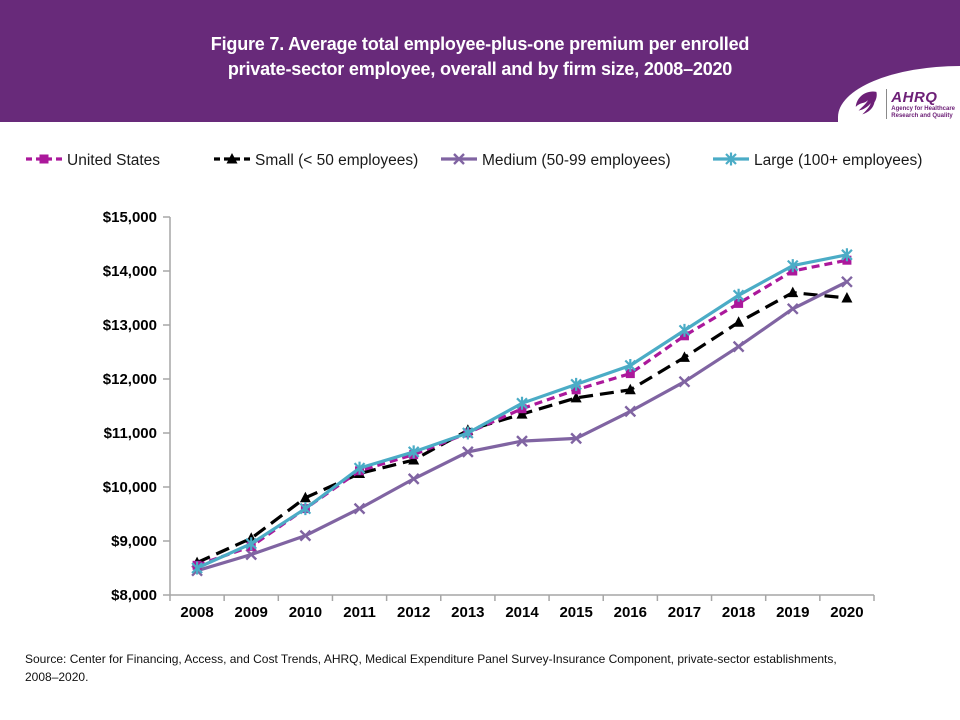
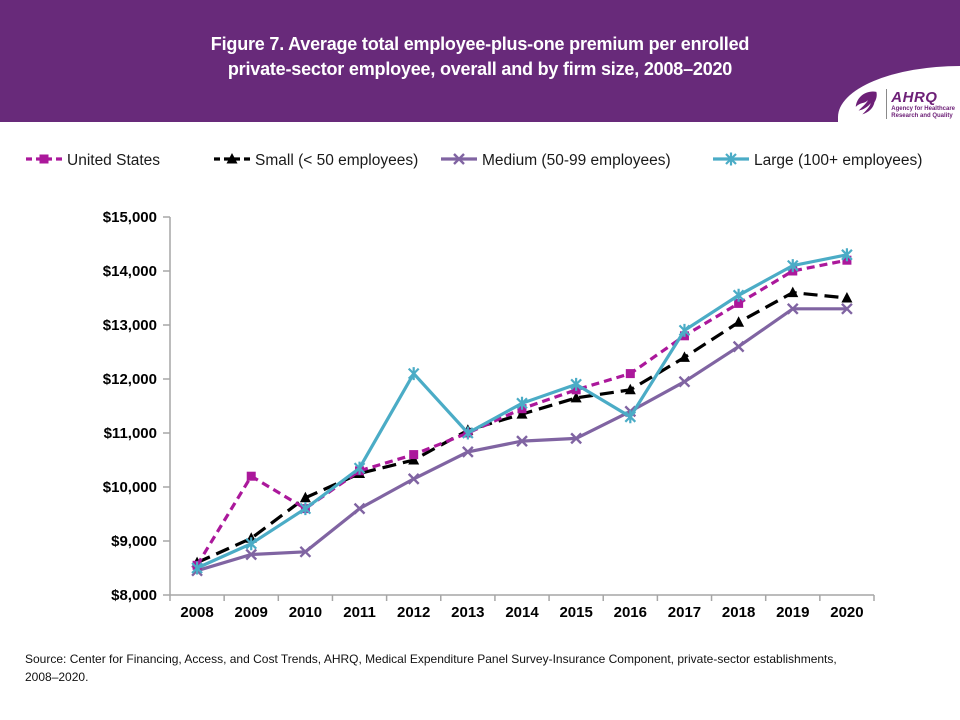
United States/2009: $8900 -> $10200
Medium (50-99 employees)/2010: $9100 -> $8800
Large (100+ employees)/2012: $10600 -> $12100
Large (100+ employees)/2016: $12200 -> $11300
Medium (50-99 employees)/2020: $13800 -> $13300
